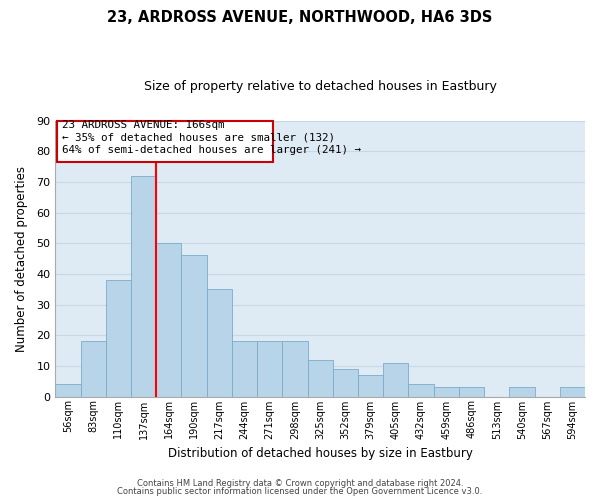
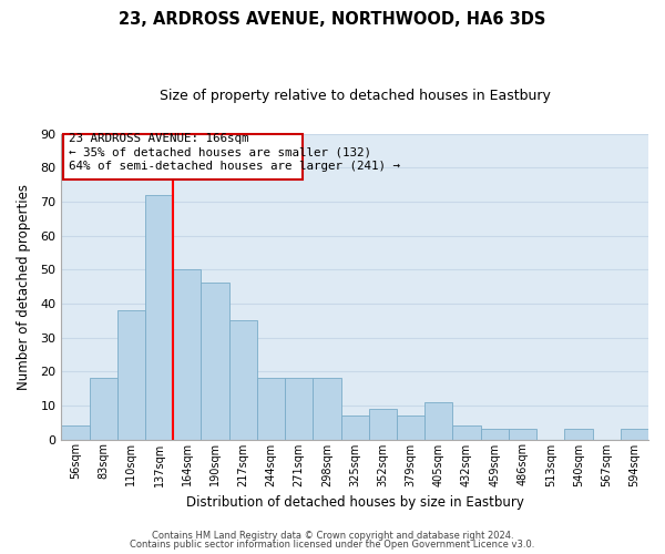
325sqm: 12 -> 7
